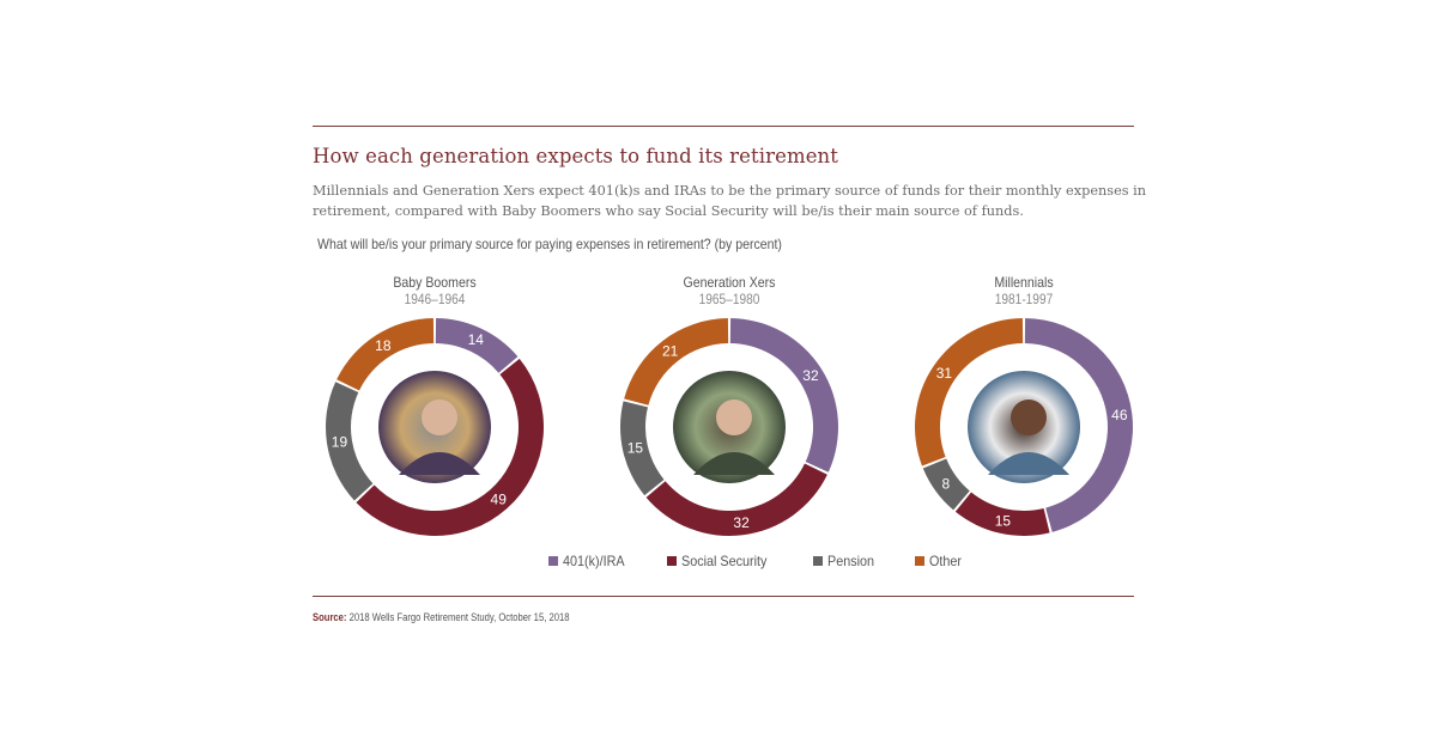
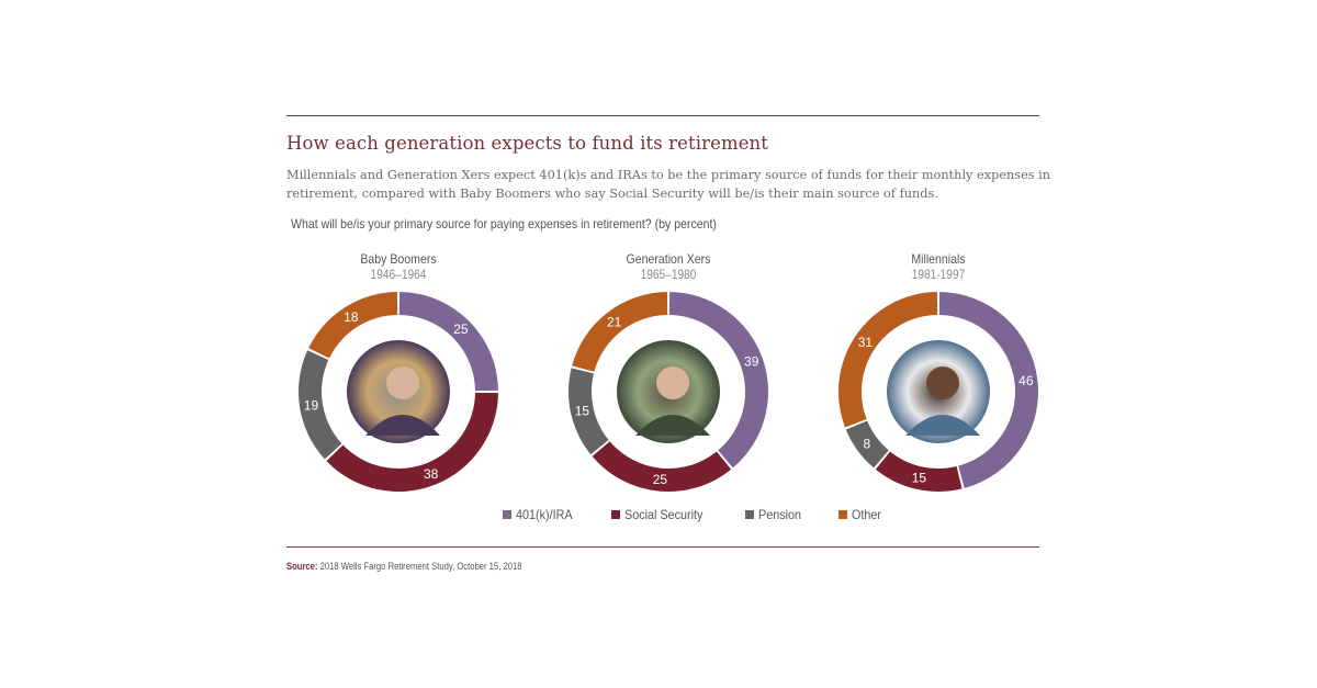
Baby Boomers/401(k)/IRA: 14 -> 25
Generation Xers/401(k)/IRA: 32 -> 39
Baby Boomers/Social Security: 49 -> 38
Generation Xers/Social Security: 32 -> 25
